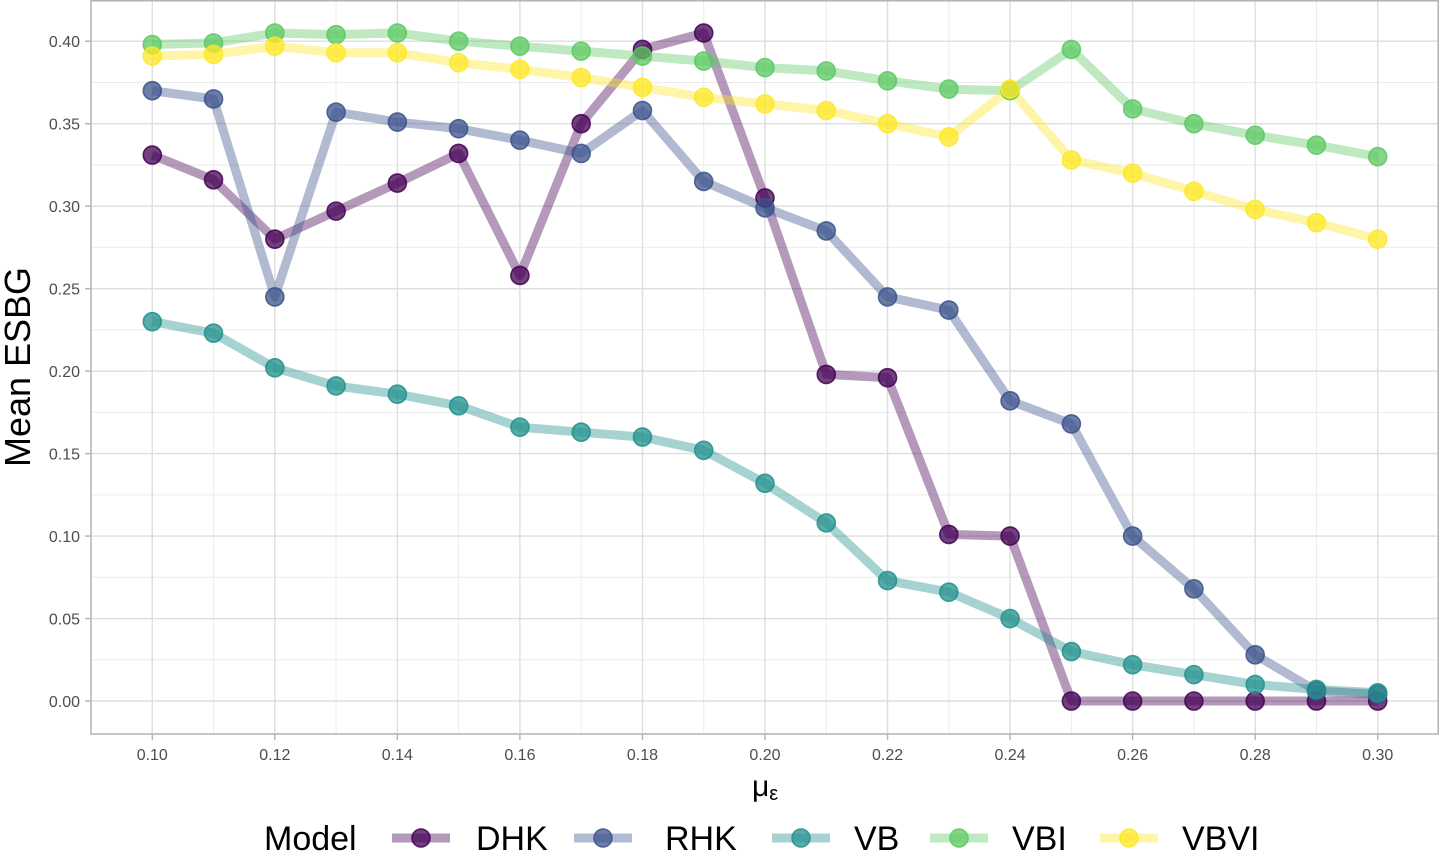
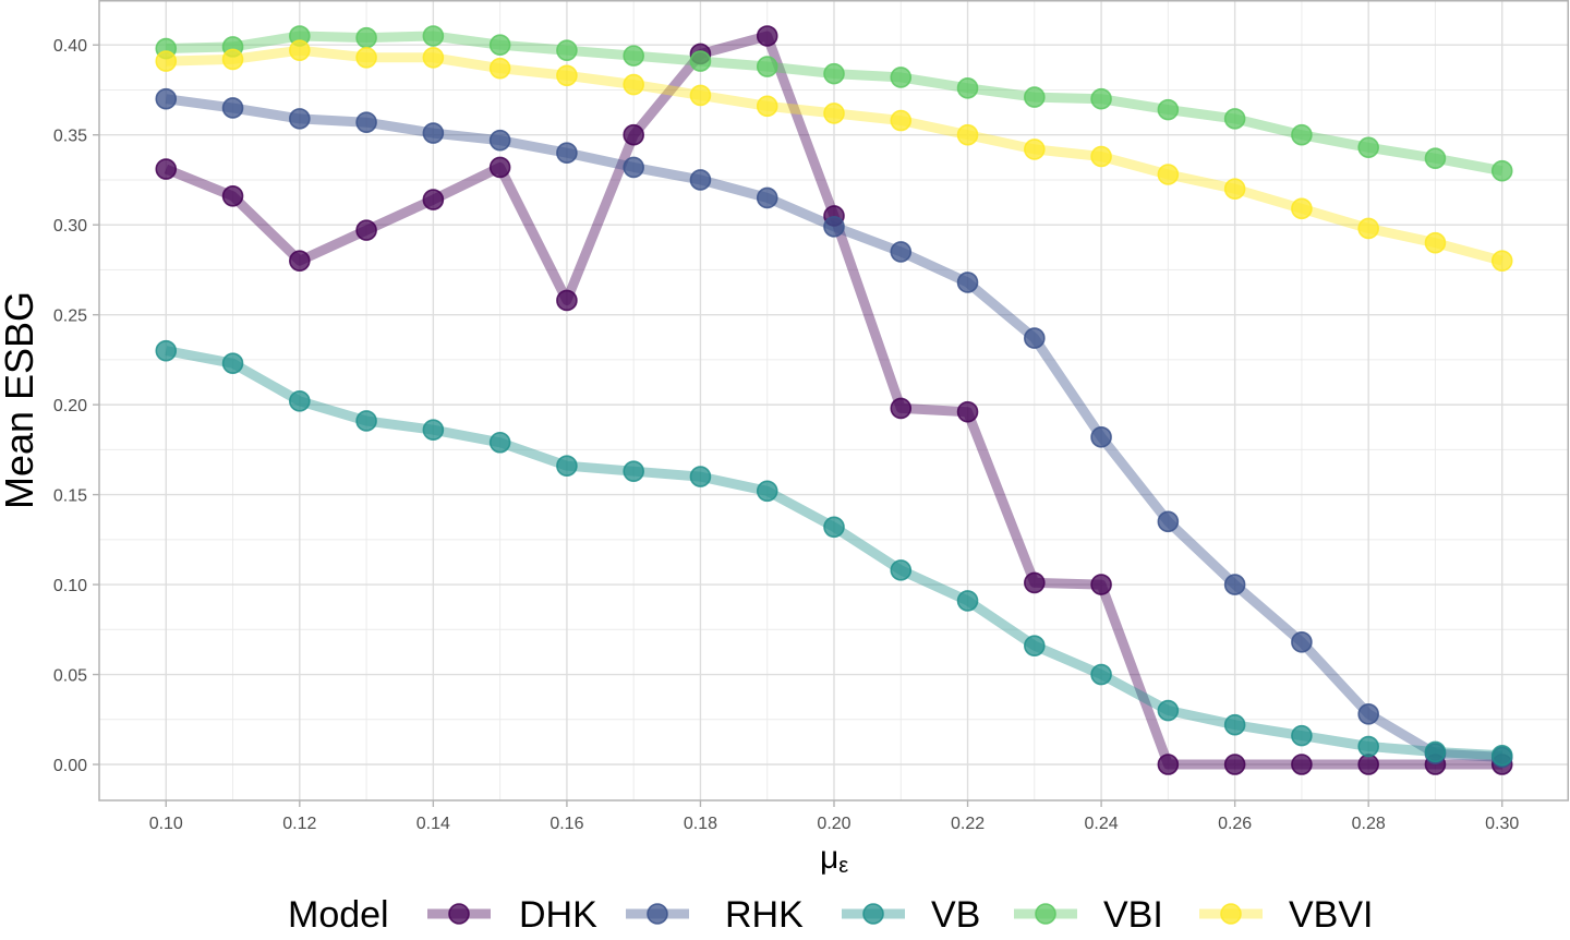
RHK/0.12: 0.245 -> 0.359
RHK/0.18: 0.358 -> 0.325
RHK/0.22: 0.245 -> 0.268
VB/0.22: 0.073 -> 0.091
VBVI/0.24: 0.371 -> 0.338
RHK/0.25: 0.168 -> 0.135
VBI/0.25: 0.395 -> 0.364
